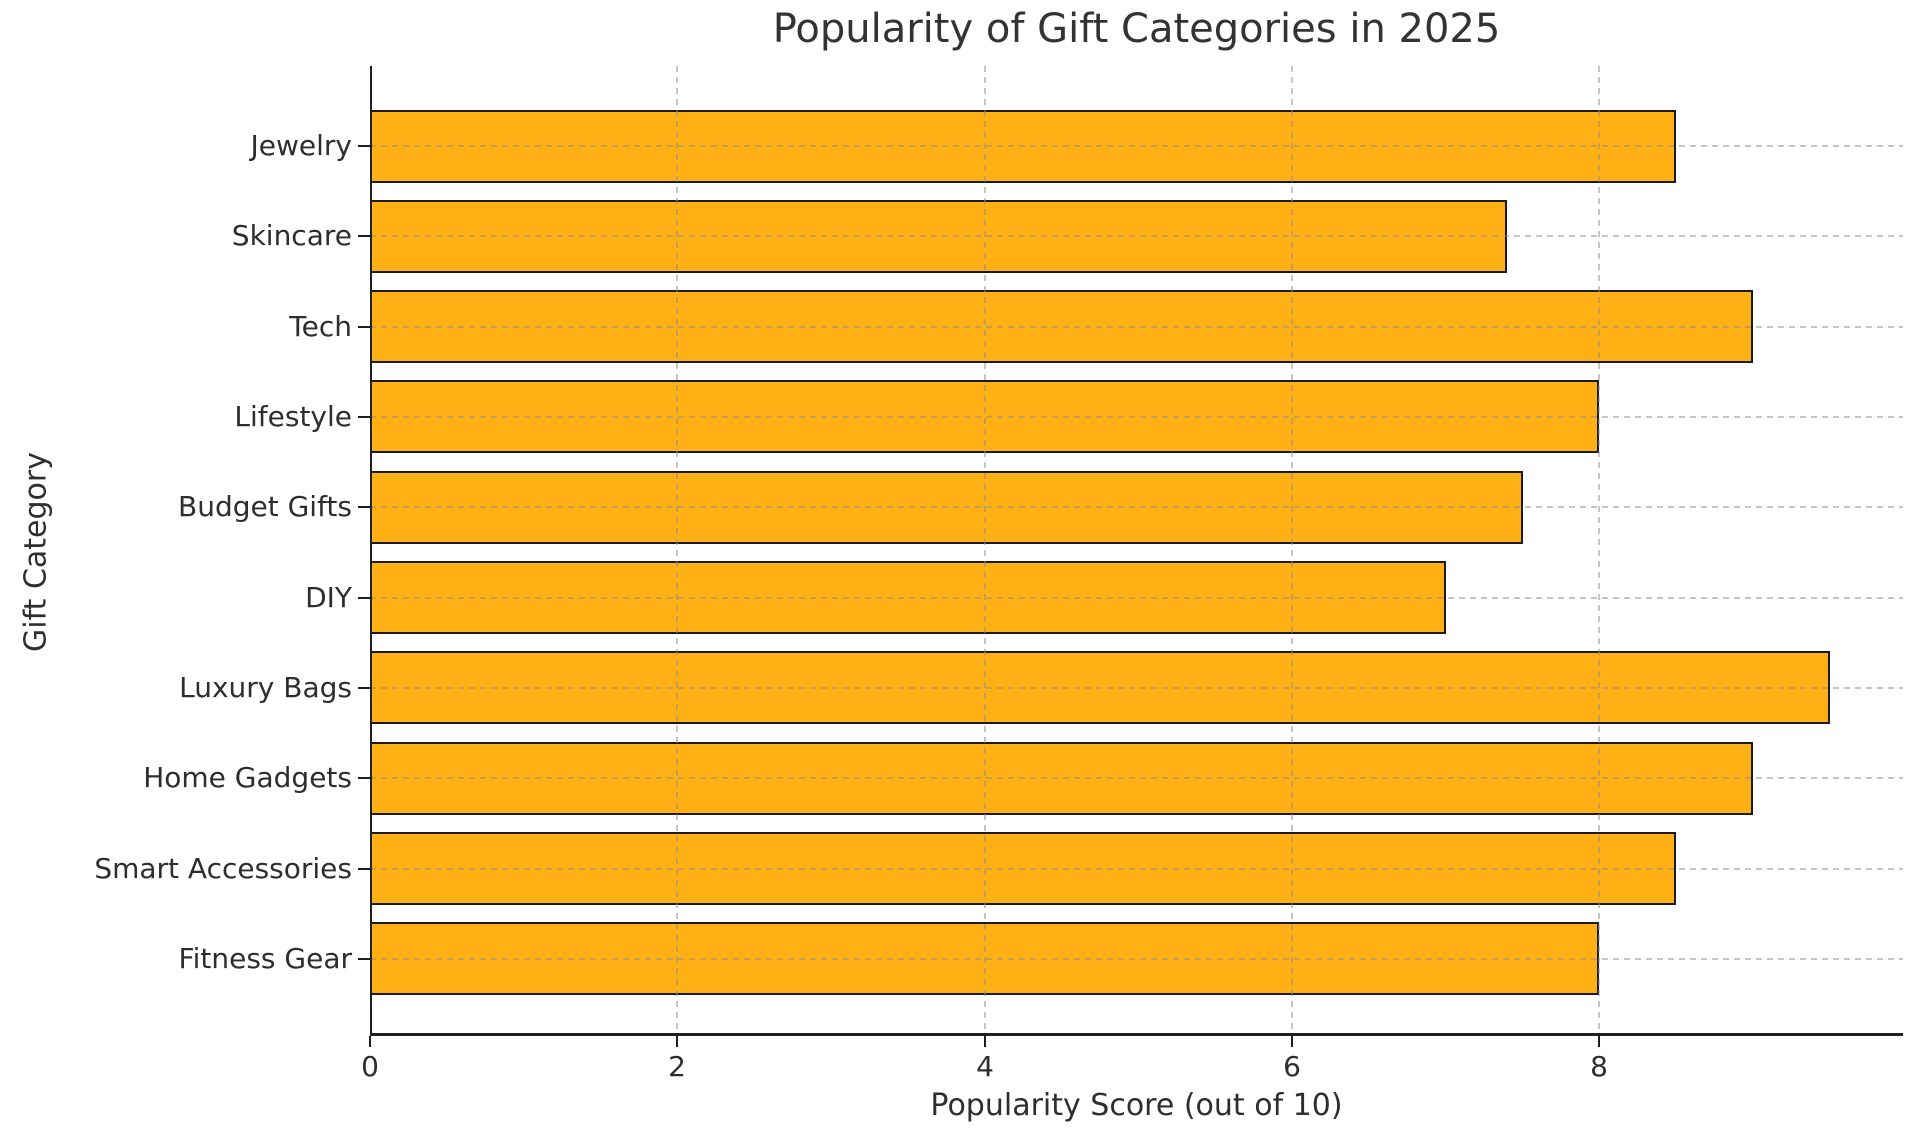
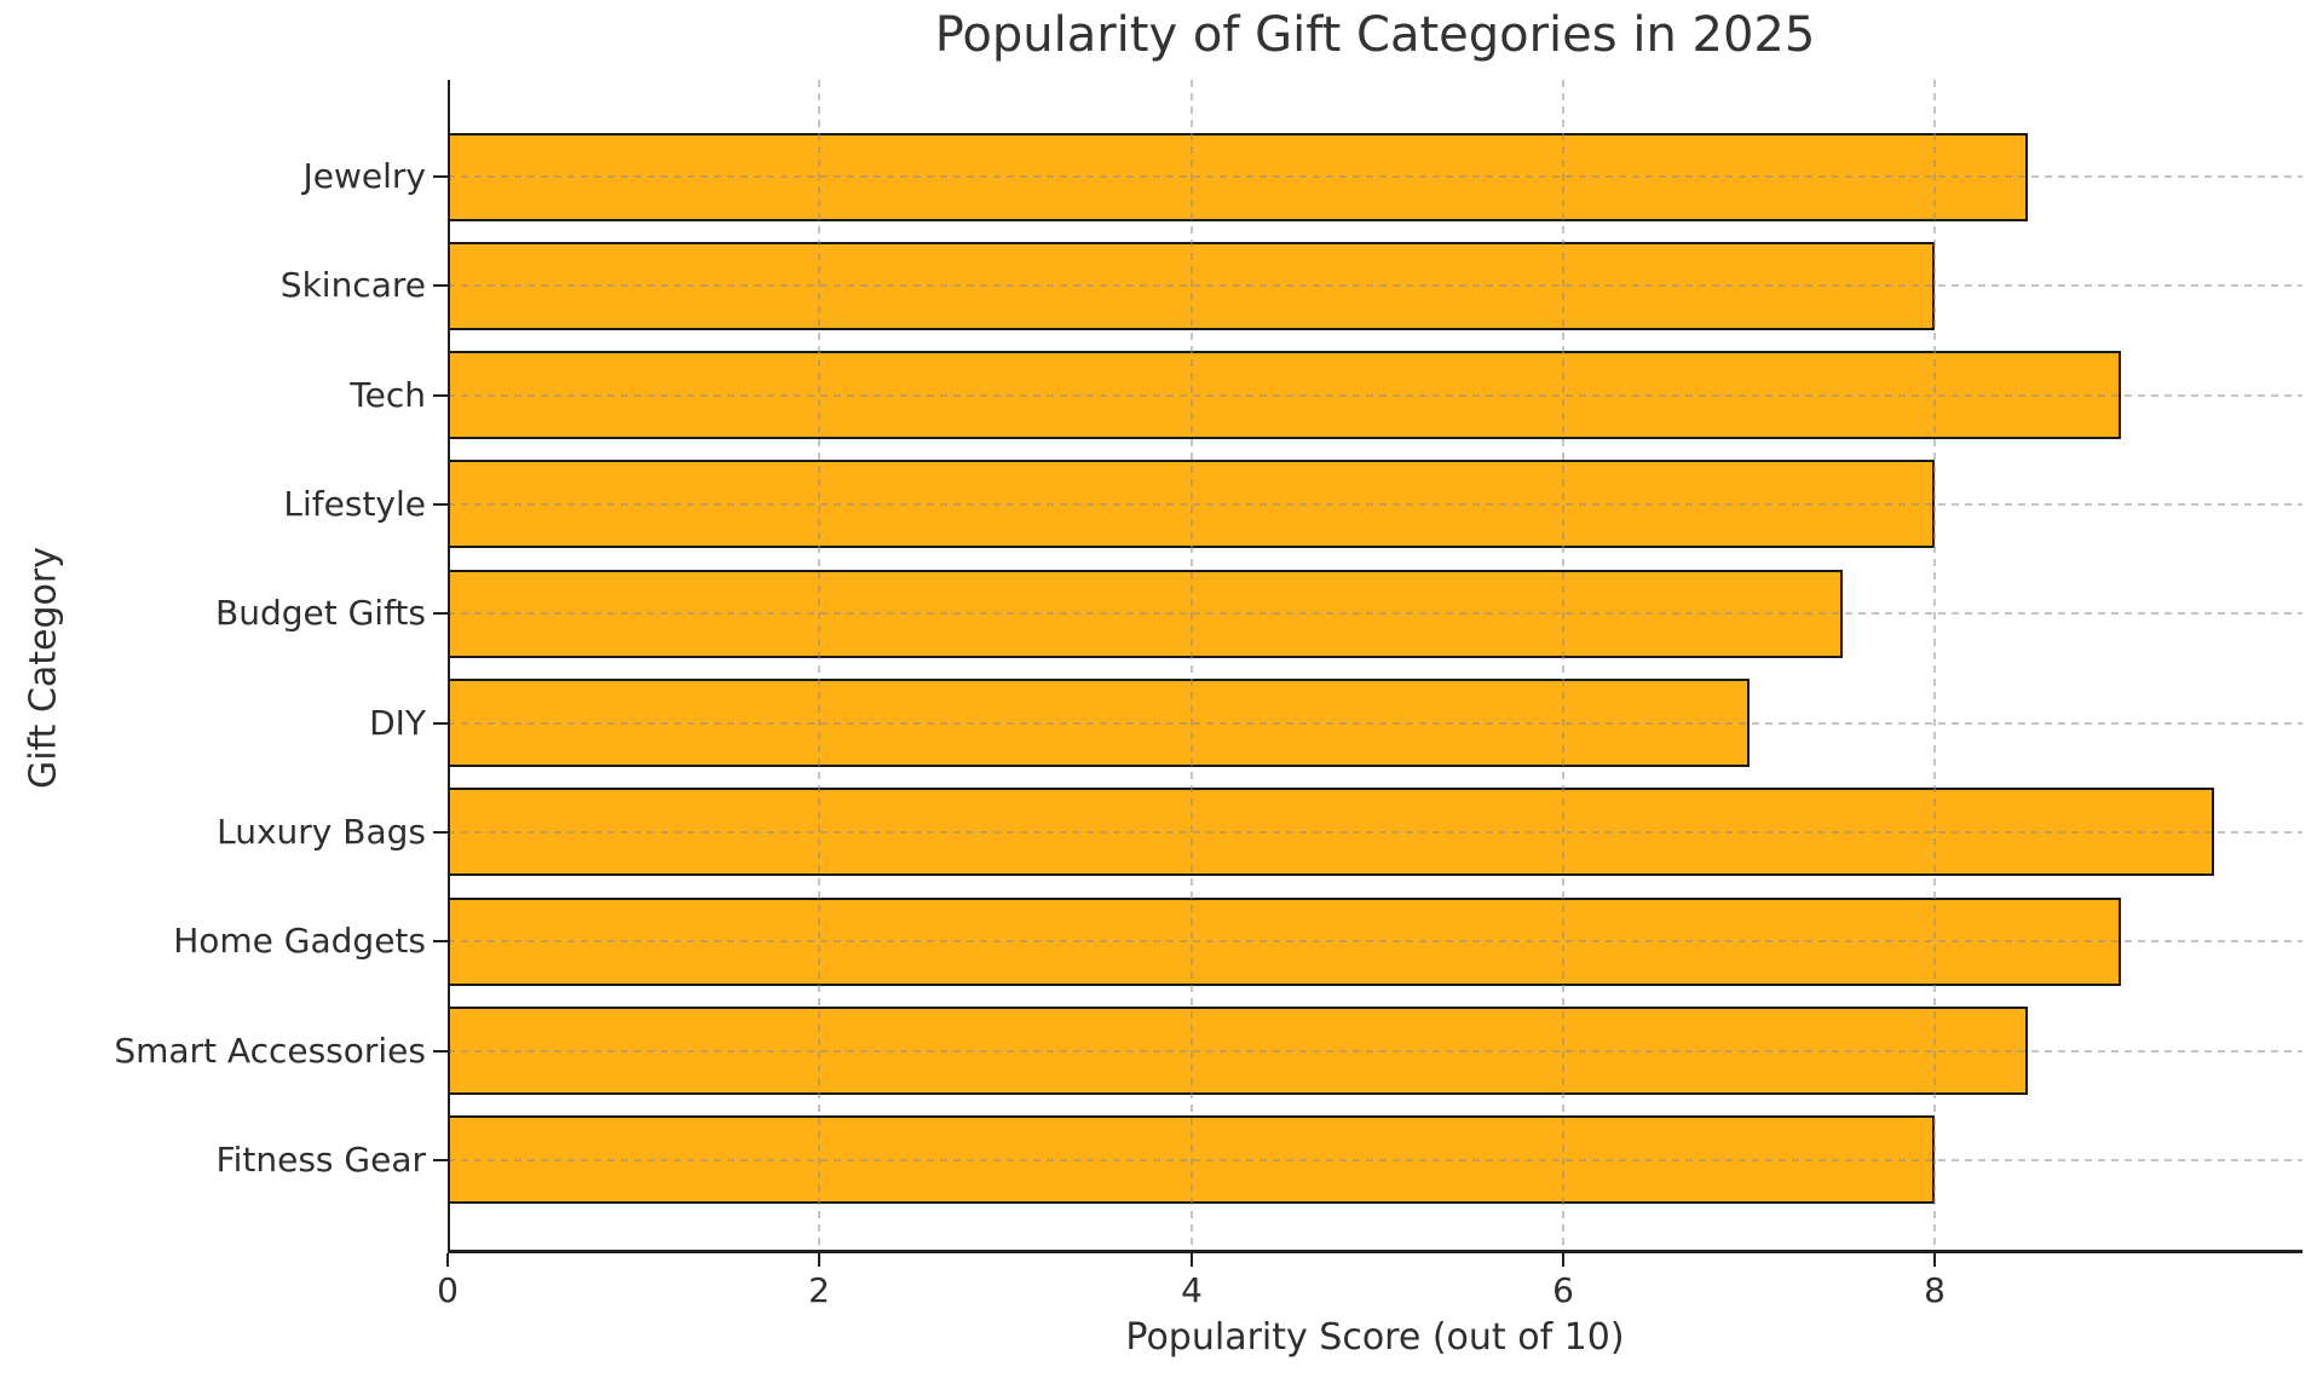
Skincare: 7.4 -> 8.0
